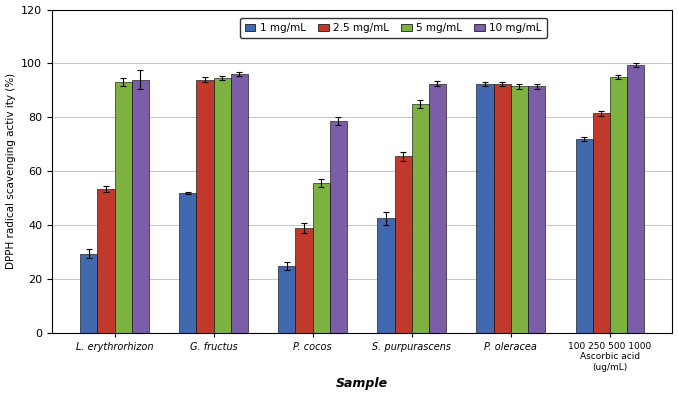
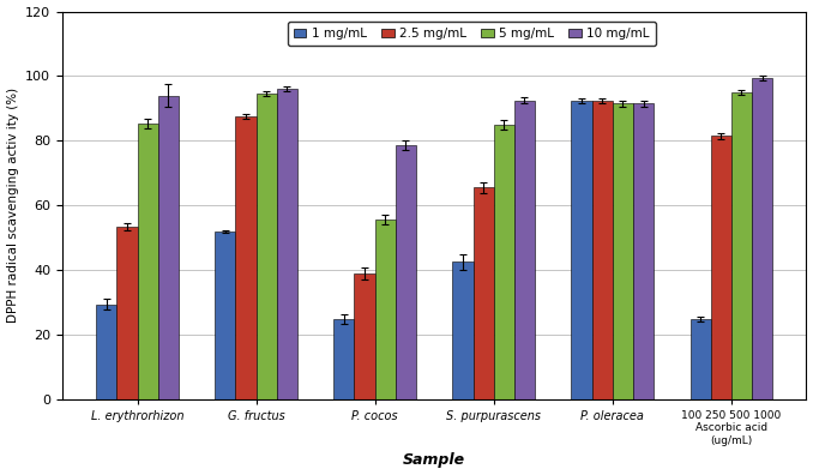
5 mg/mL/L. erythrorhizon: 93.0 -> 85.5
2.5 mg/mL/G. fructus: 94.0 -> 87.5
1 mg/mL/100 250 500 1000 Ascorbic acid (ug/mL): 72.0 -> 25.0
